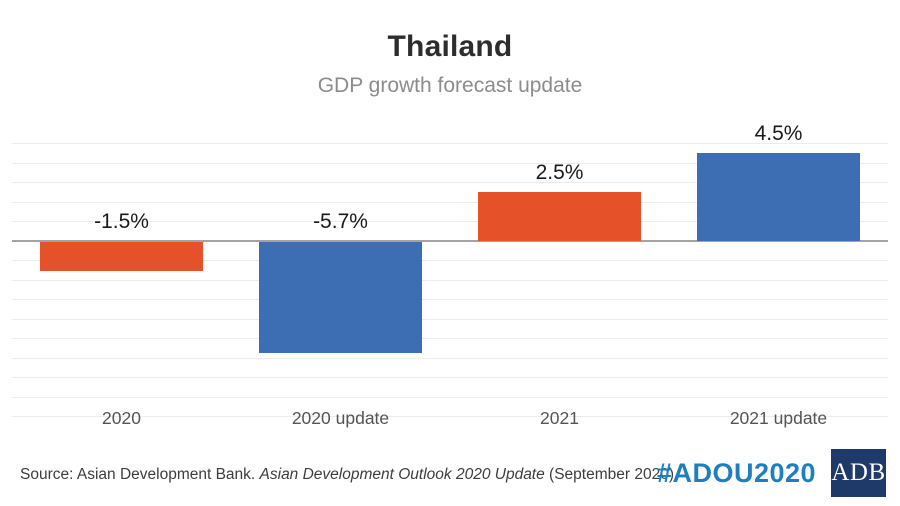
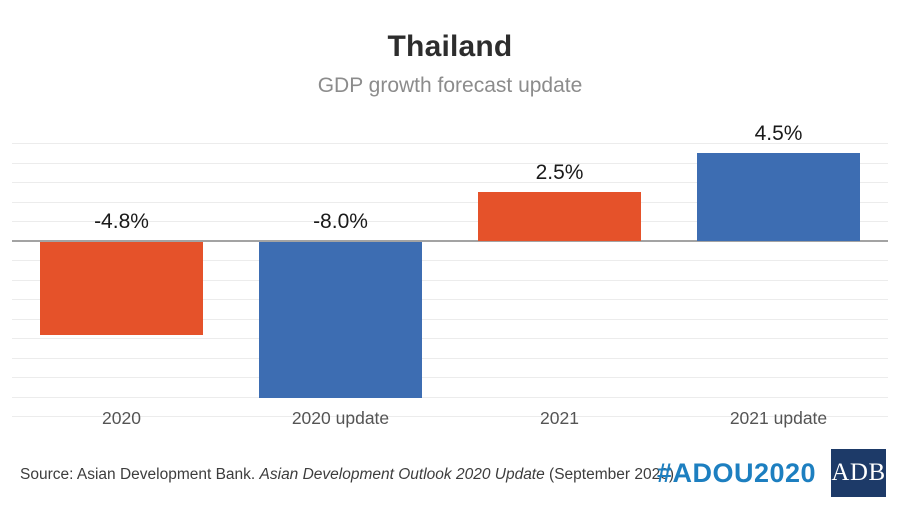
2020: -1.5% -> -4.8%
2020 update: -5.7% -> -8.0%
